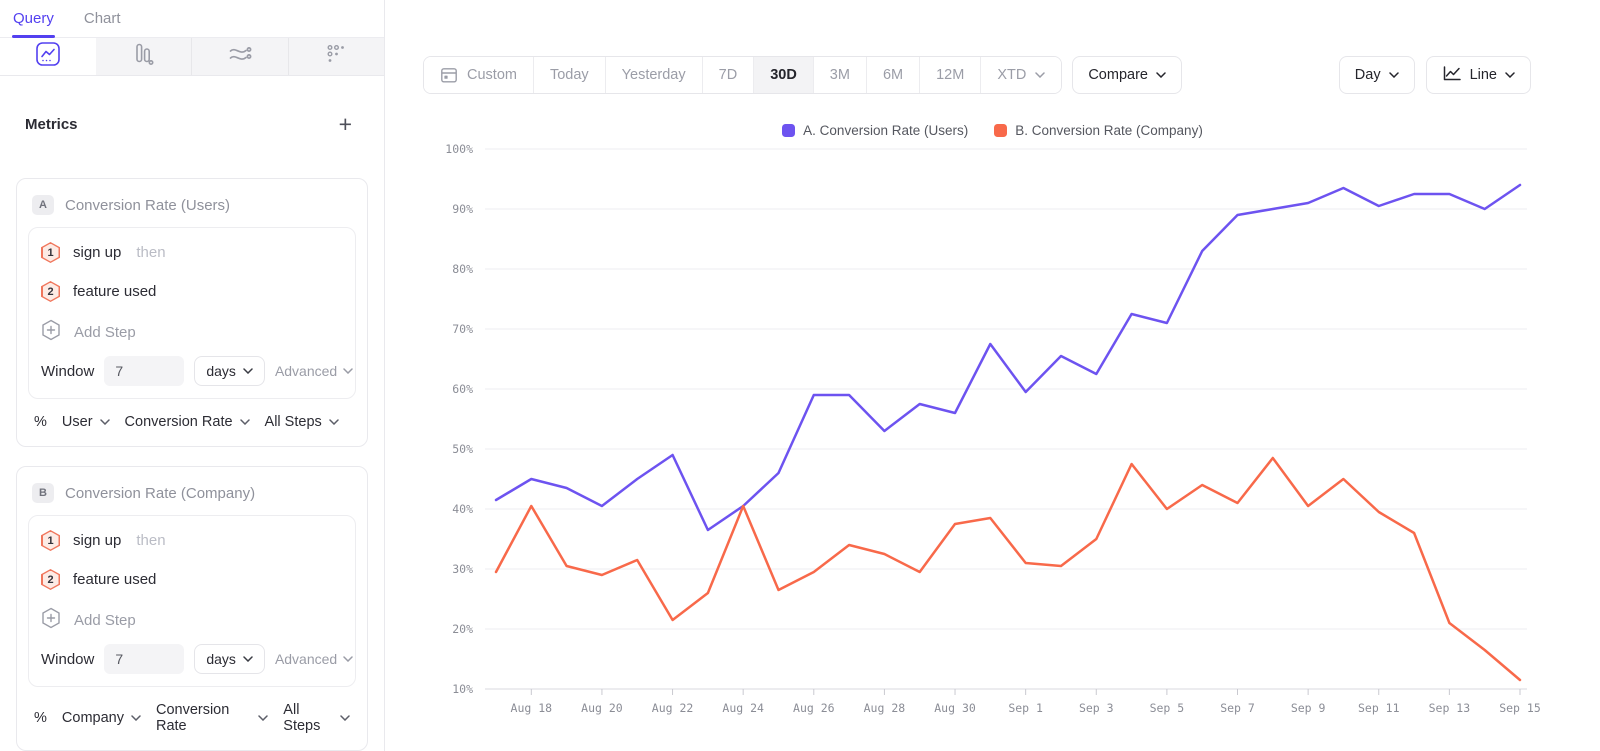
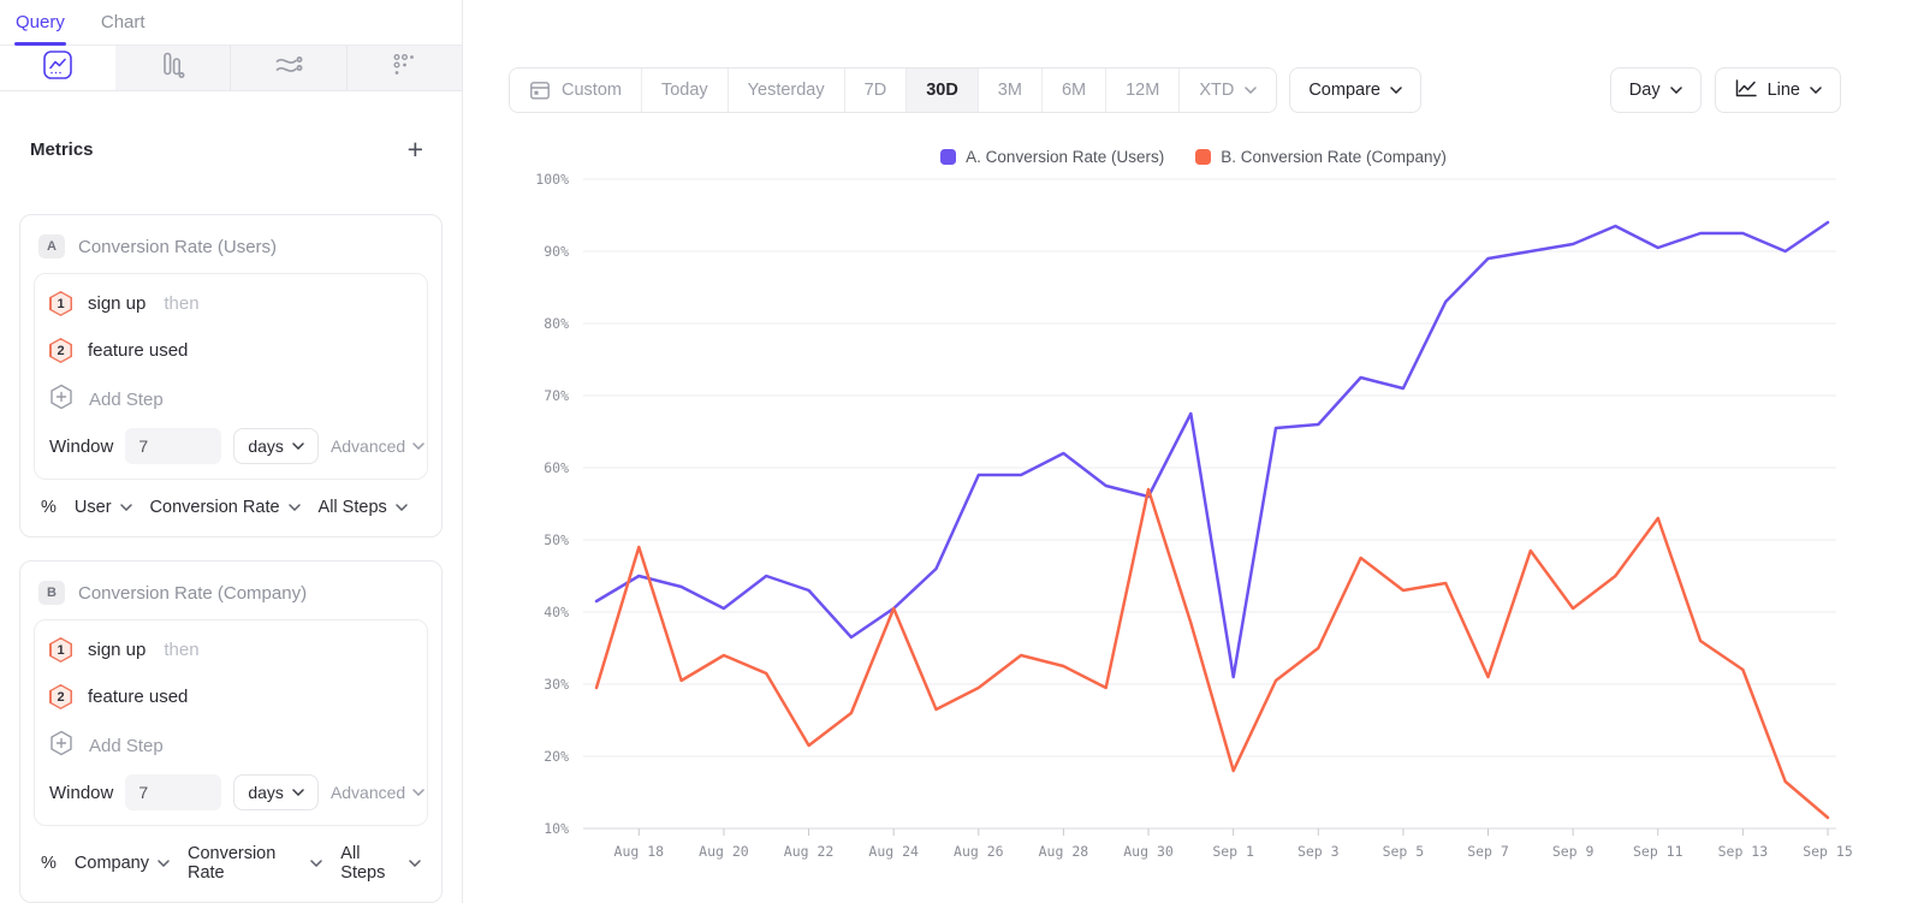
B. Conversion Rate (Company)/Aug 18: 40% -> 49%
B. Conversion Rate (Company)/Aug 20: 29% -> 34%
A. Conversion Rate (Users)/Aug 22: 49% -> 43%
A. Conversion Rate (Users)/Aug 28: 53% -> 62%
B. Conversion Rate (Company)/Aug 30: 38% -> 57%
A. Conversion Rate (Users)/Sep 1: 60% -> 31%
B. Conversion Rate (Company)/Sep 1: 31% -> 18%
A. Conversion Rate (Users)/Sep 3: 62% -> 66%
B. Conversion Rate (Company)/Sep 5: 40% -> 43%
B. Conversion Rate (Company)/Sep 7: 41% -> 31%
B. Conversion Rate (Company)/Sep 11: 40% -> 53%
B. Conversion Rate (Company)/Sep 13: 21% -> 32%
